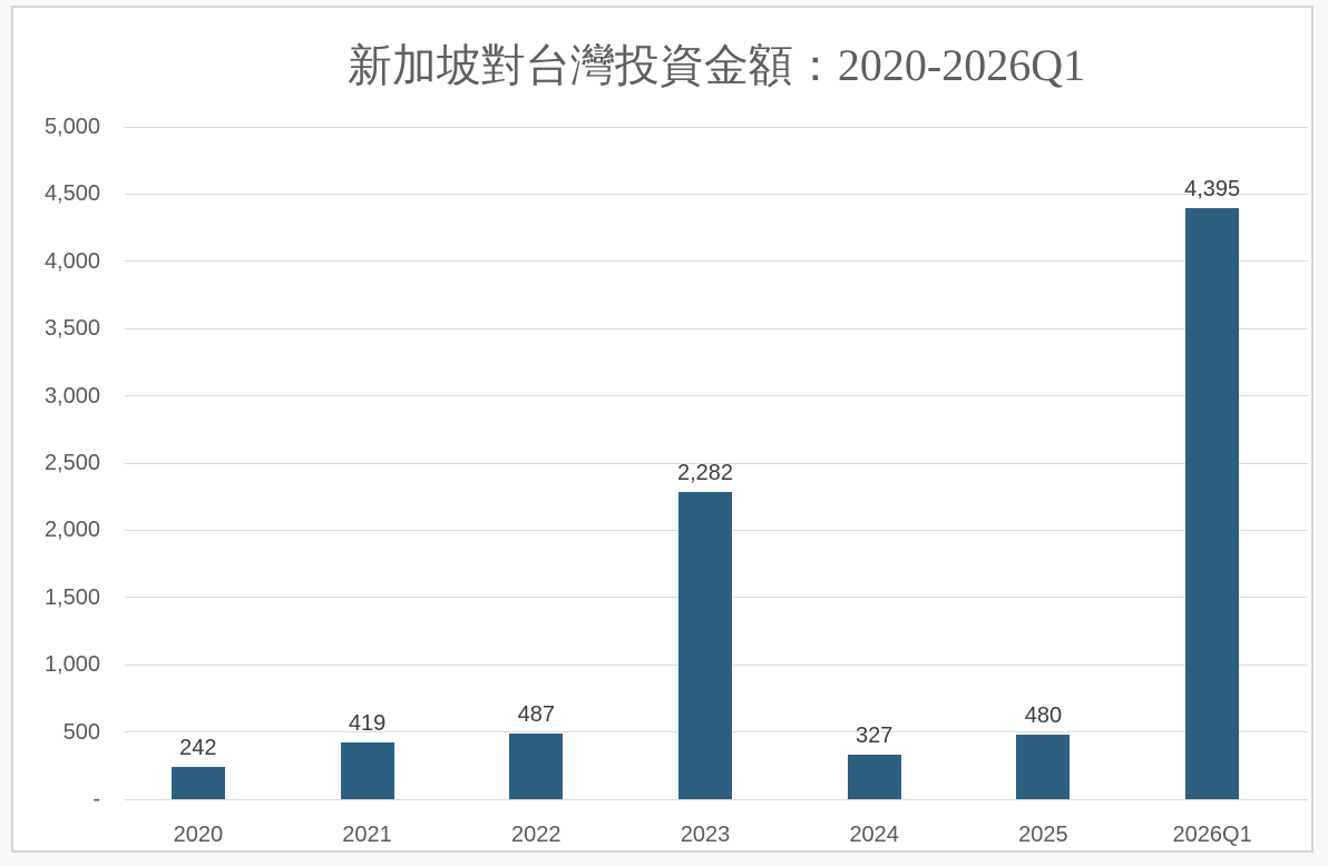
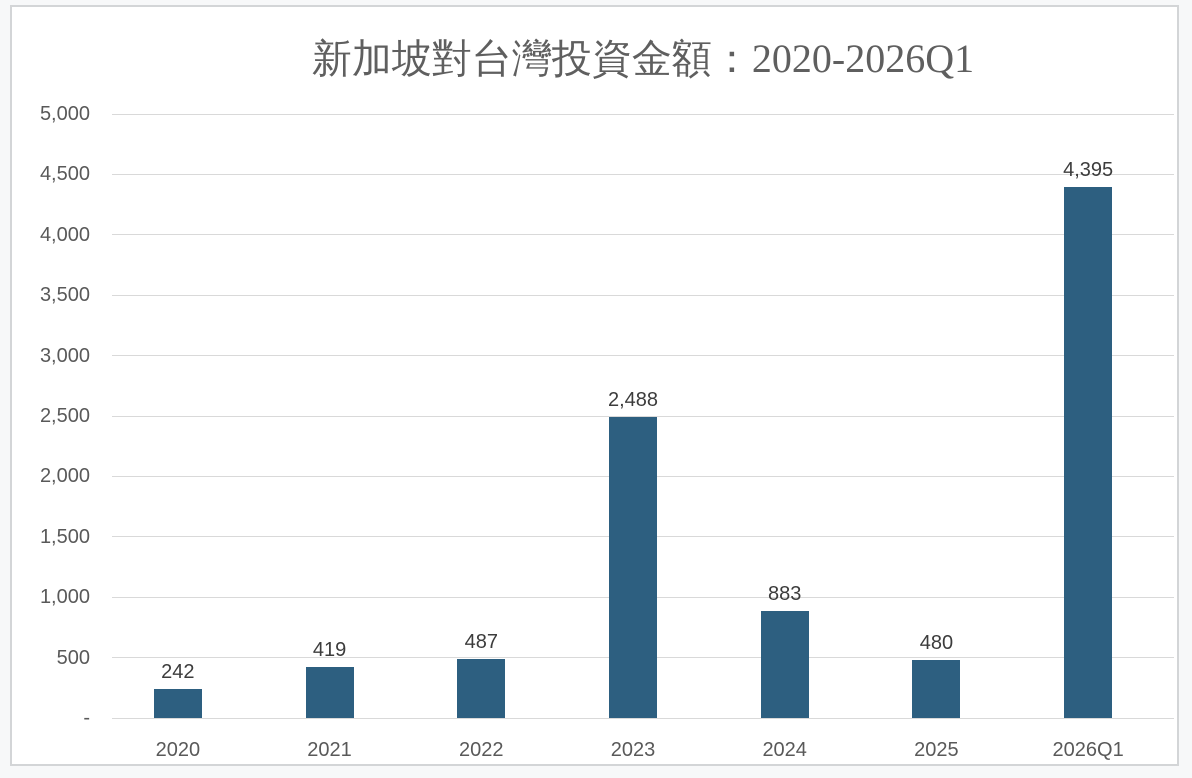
2023: 2,282 -> 2,488
2024: 327 -> 883
